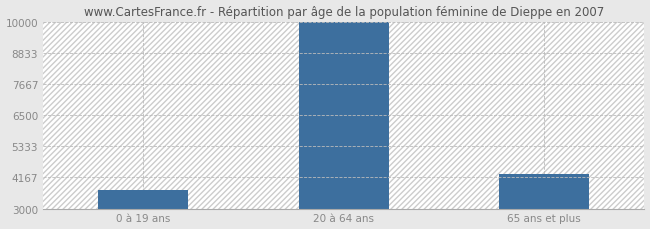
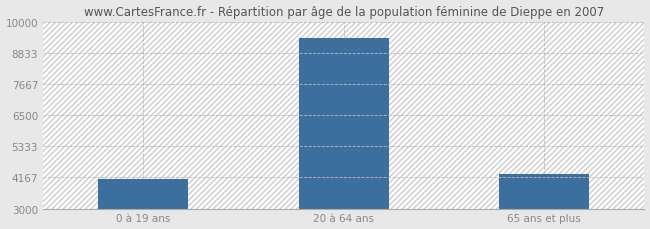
0 à 19 ans: 3700 -> 4100
20 à 64 ans: 10000 -> 9400
